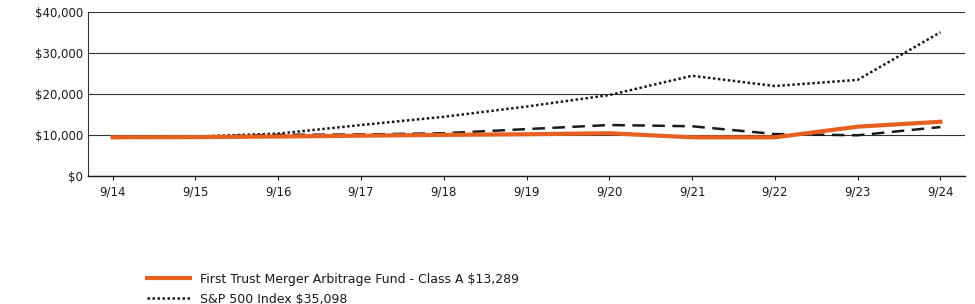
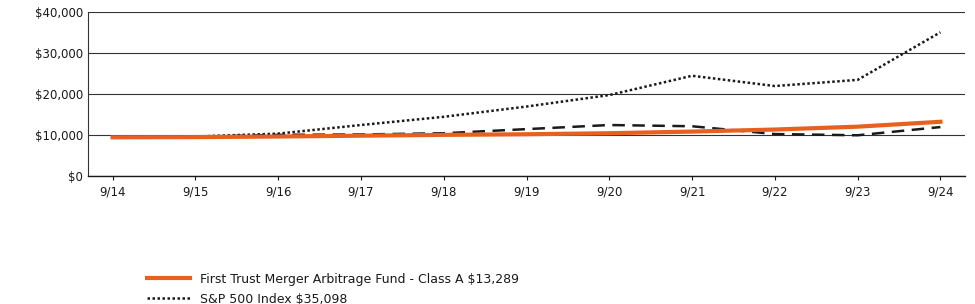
First Trust Merger Arbitrage Fund - Class A $13,289/9/21: $9,500 -> $10,900
First Trust Merger Arbitrage Fund - Class A $13,289/9/22: $9,500 -> $11,400
